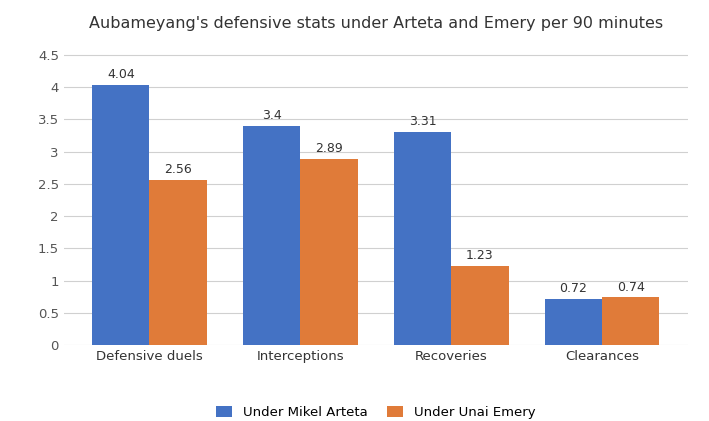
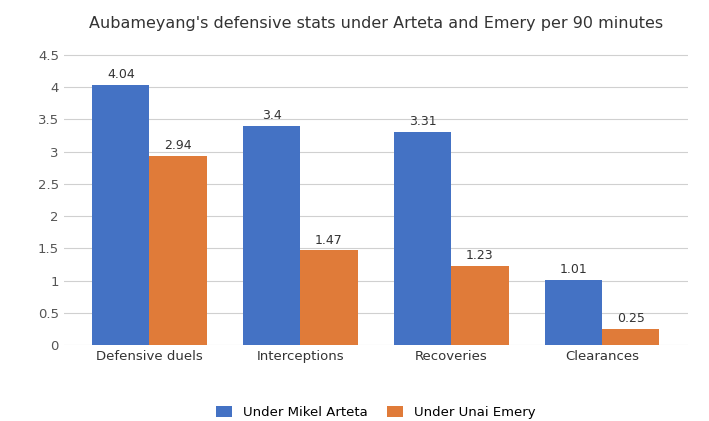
Under Unai Emery/Defensive duels: 2.56 -> 2.94
Under Unai Emery/Interceptions: 2.89 -> 1.47
Under Mikel Arteta/Clearances: 0.72 -> 1.01
Under Unai Emery/Clearances: 0.74 -> 0.25
